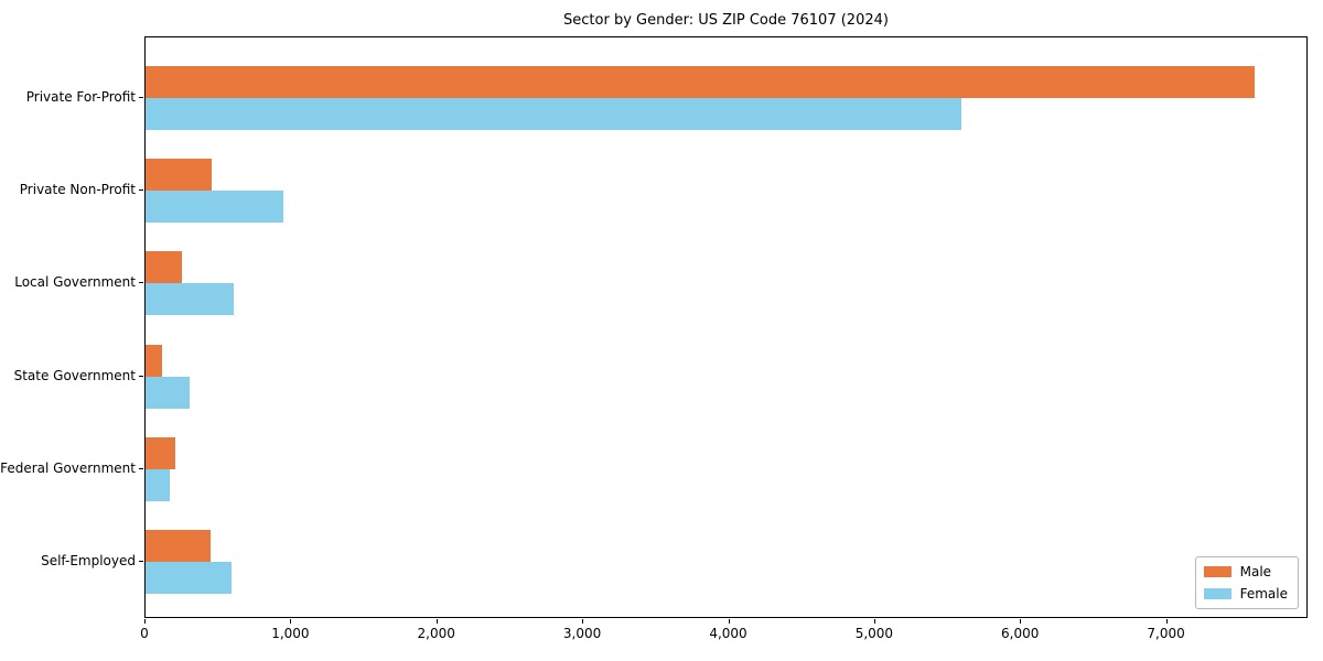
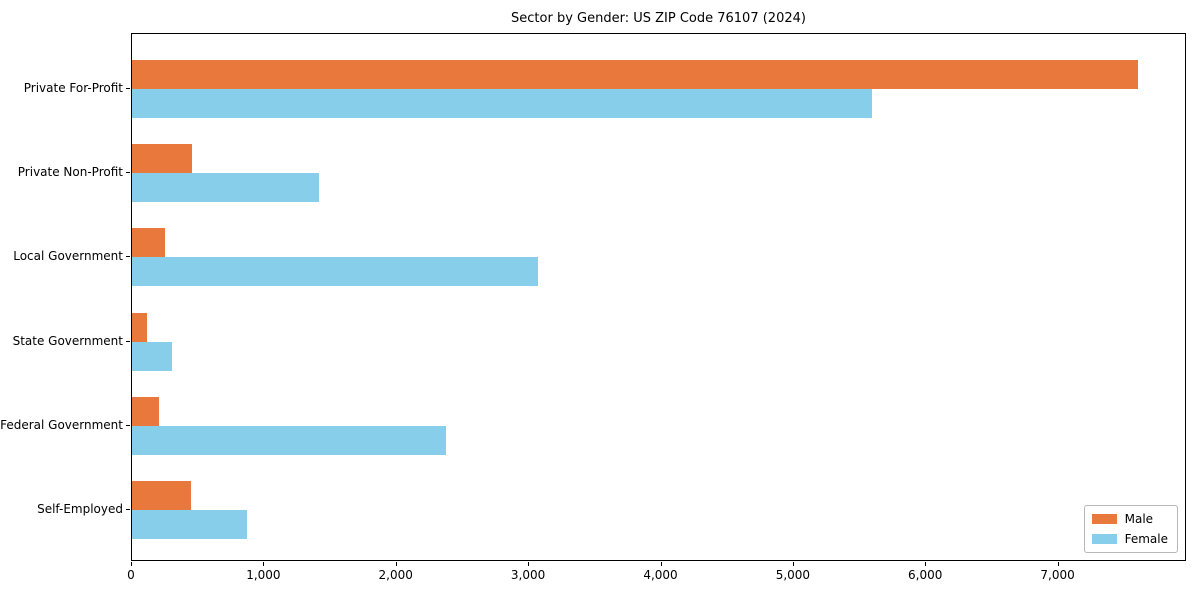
Female/Private Non-Profit: 940 -> 1410
Female/Local Government: 600 -> 3070
Female/Federal Government: 160 -> 2370
Female/Self-Employed: 590 -> 870
